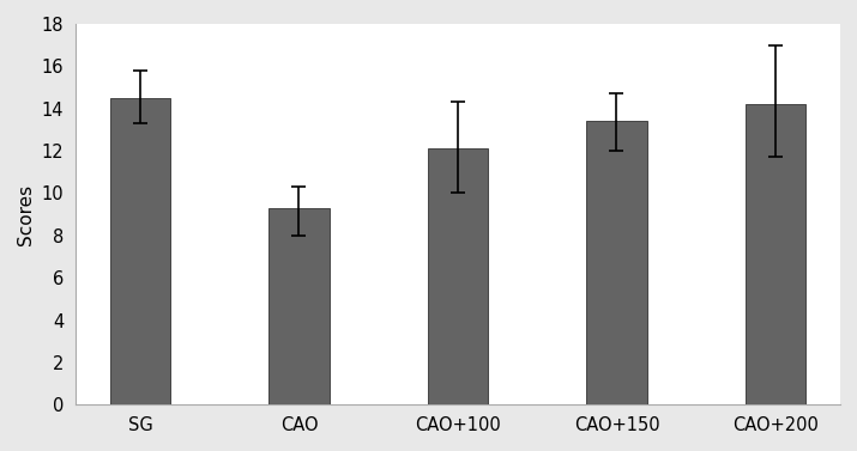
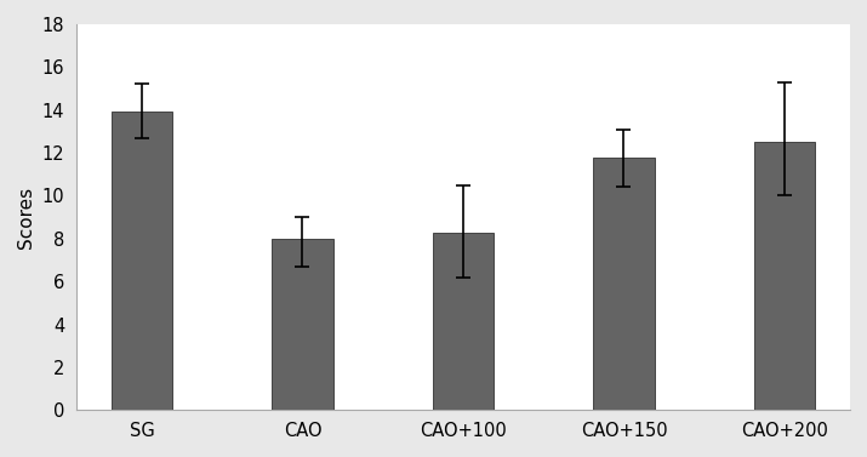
SG: 14.5 -> 13.9
CAO: 9.3 -> 8.0
CAO+100: 12.1 -> 8.3
CAO+150: 13.4 -> 11.8
CAO+200: 14.2 -> 12.5
